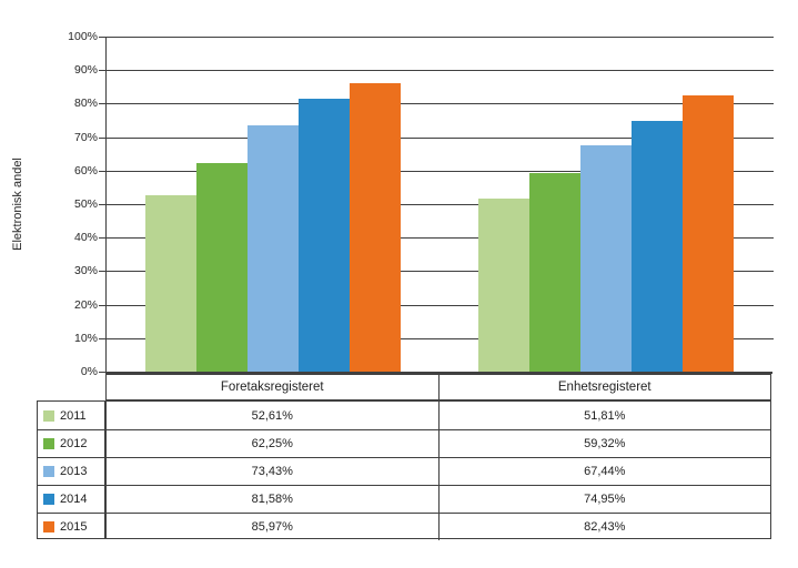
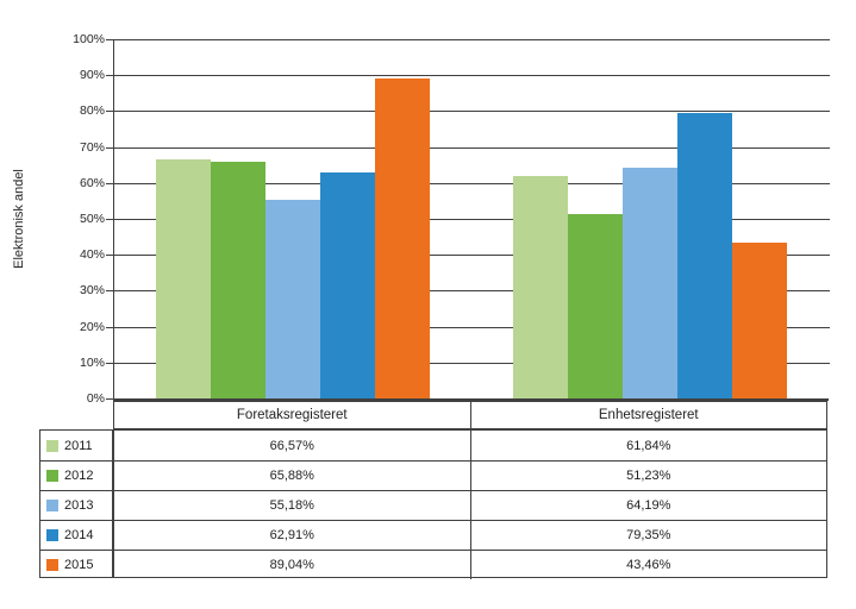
2011/Foretaksregisteret: 52,61% -> 66,57%
2012/Foretaksregisteret: 62,25% -> 65,88%
2013/Foretaksregisteret: 73,43% -> 55,18%
2014/Foretaksregisteret: 81,58% -> 62,91%
2015/Foretaksregisteret: 85,97% -> 89,04%
2011/Enhetsregisteret: 51,81% -> 61,84%
2012/Enhetsregisteret: 59,32% -> 51,23%
2013/Enhetsregisteret: 67,44% -> 64,19%
2014/Enhetsregisteret: 74,95% -> 79,35%
2015/Enhetsregisteret: 82,43% -> 43,46%
